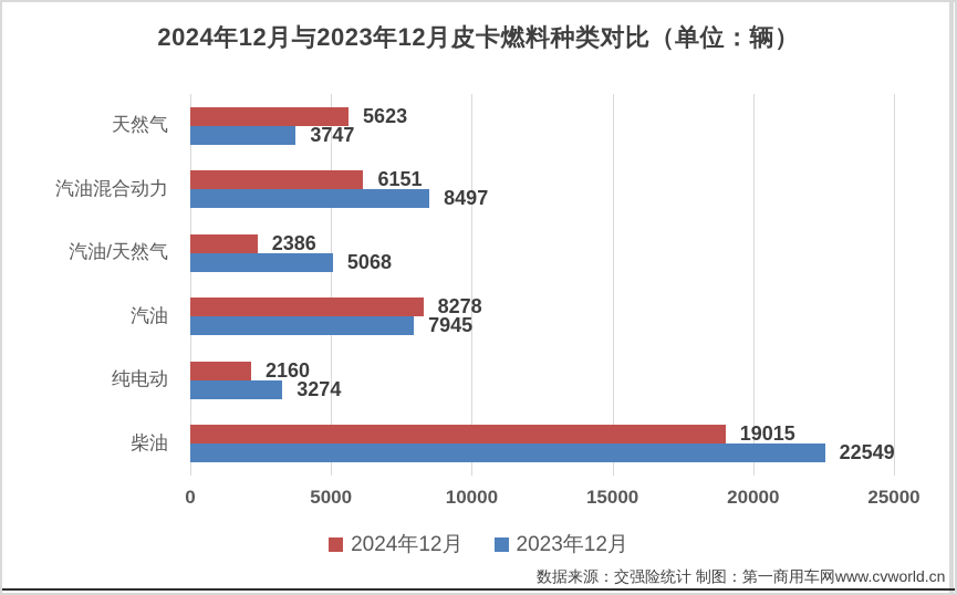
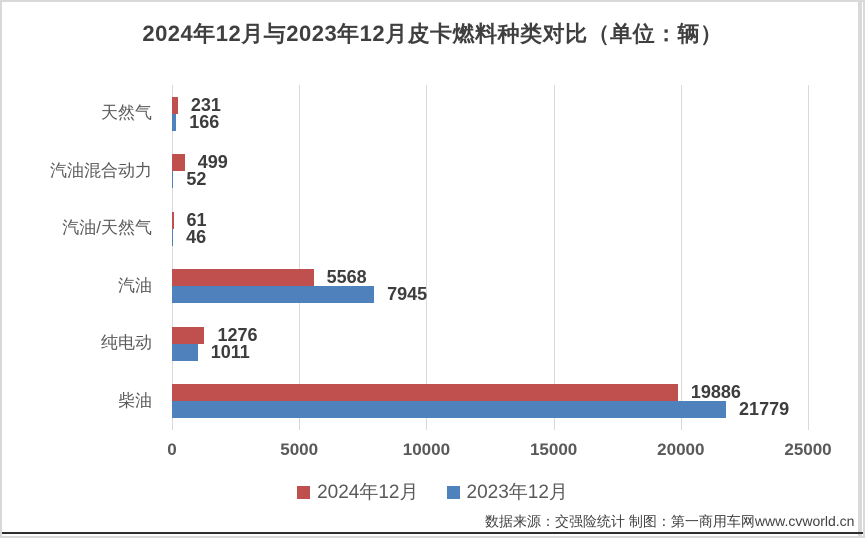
2024年12月/天然气: 5623 -> 231
2023年12月/天然气: 3747 -> 166
2024年12月/汽油混合动力: 6151 -> 499
2023年12月/汽油混合动力: 8497 -> 52
2024年12月/汽油/天然气: 2386 -> 61
2023年12月/汽油/天然气: 5068 -> 46
2024年12月/汽油: 8278 -> 5568
2024年12月/纯电动: 2160 -> 1276
2023年12月/纯电动: 3274 -> 1011
2024年12月/柴油: 19015 -> 19886
2023年12月/柴油: 22549 -> 21779
